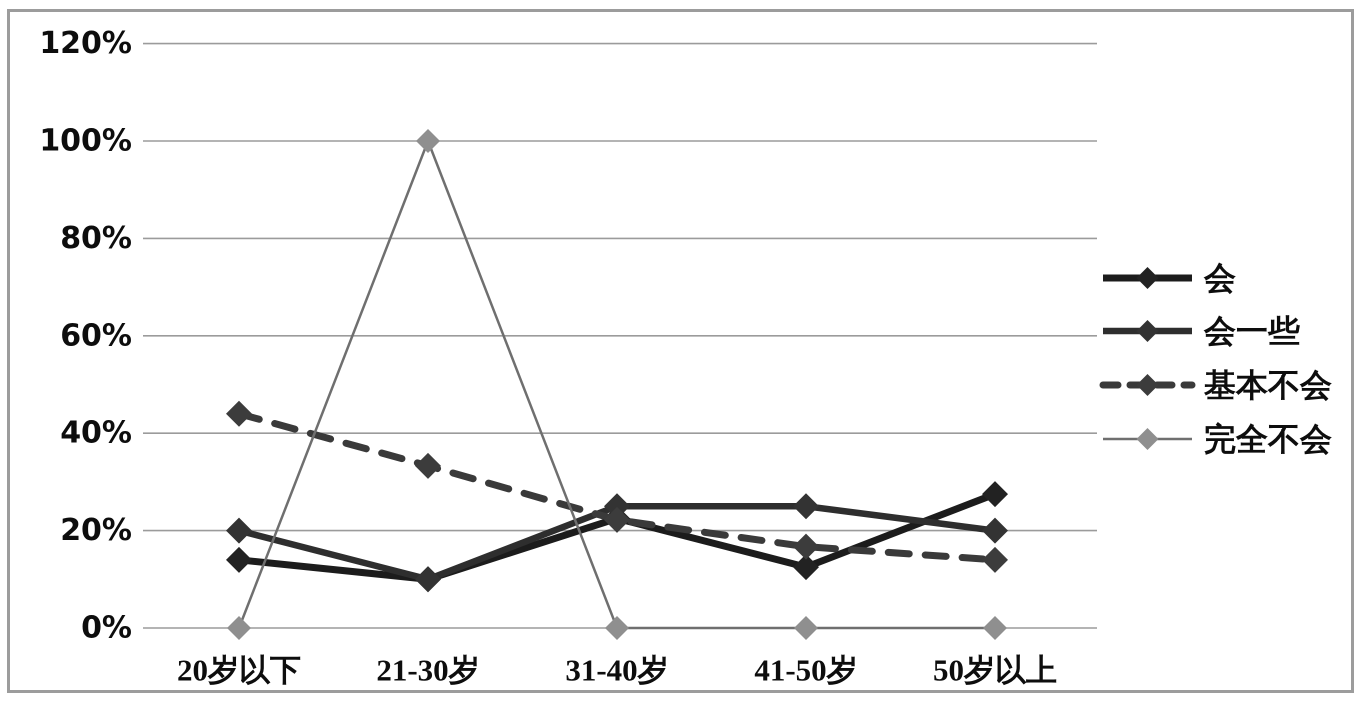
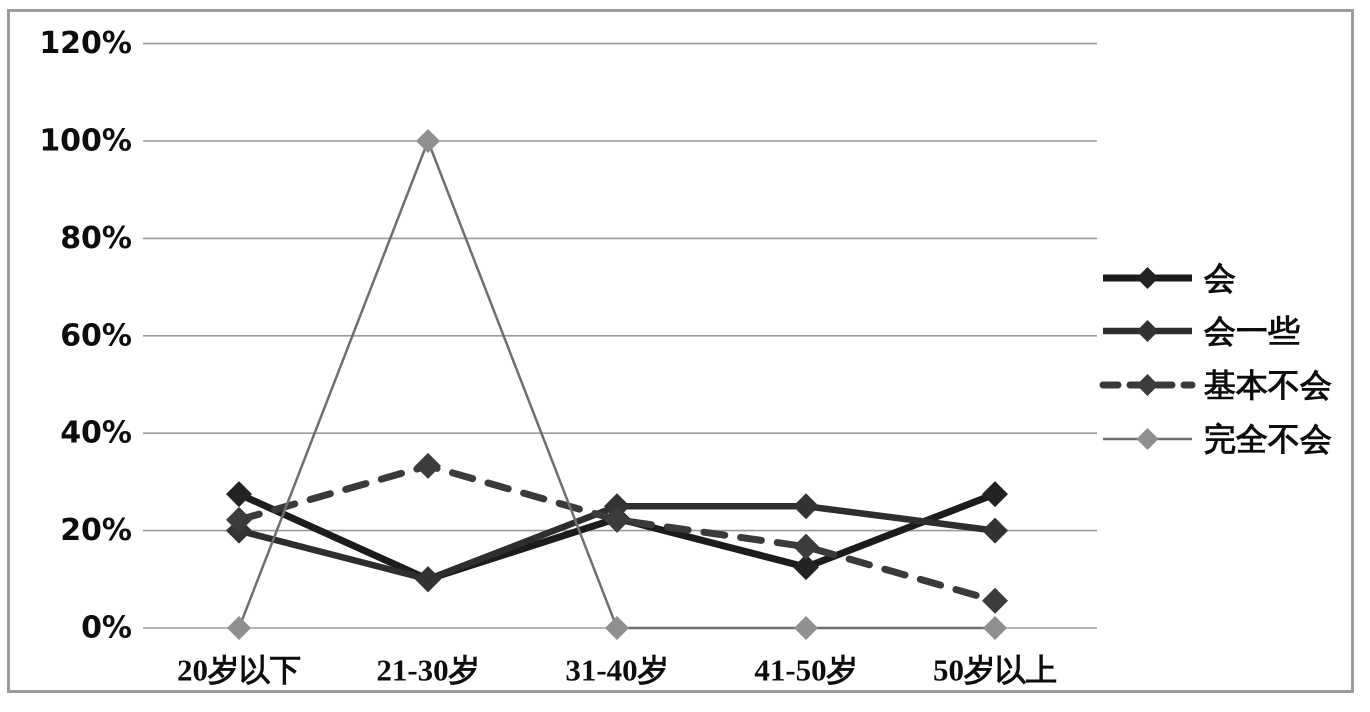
会/20岁以下: 14% -> 28%
基本不会/20岁以下: 44% -> 22%
基本不会/50岁以上: 14% -> 6%
